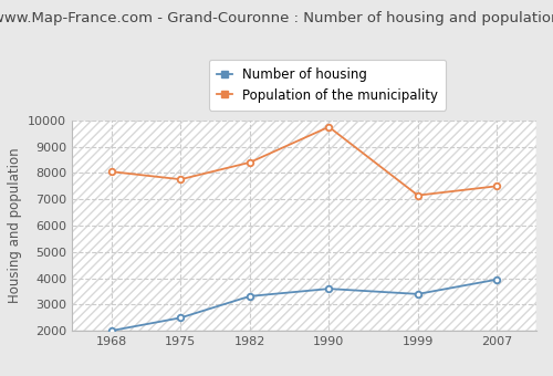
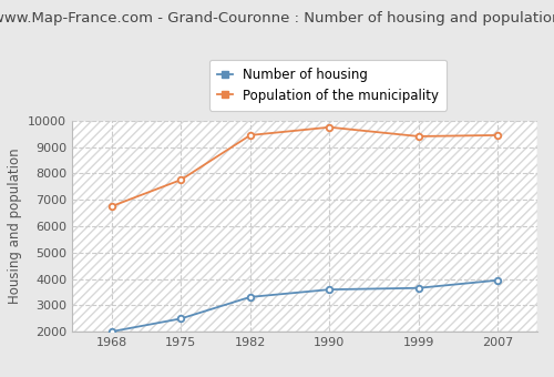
Population of the municipality/1968: 8050 -> 6750
Population of the municipality/1982: 8400 -> 9450
Number of housing/1999: 3400 -> 3660
Population of the municipality/1999: 7150 -> 9400
Population of the municipality/2007: 7500 -> 9450
